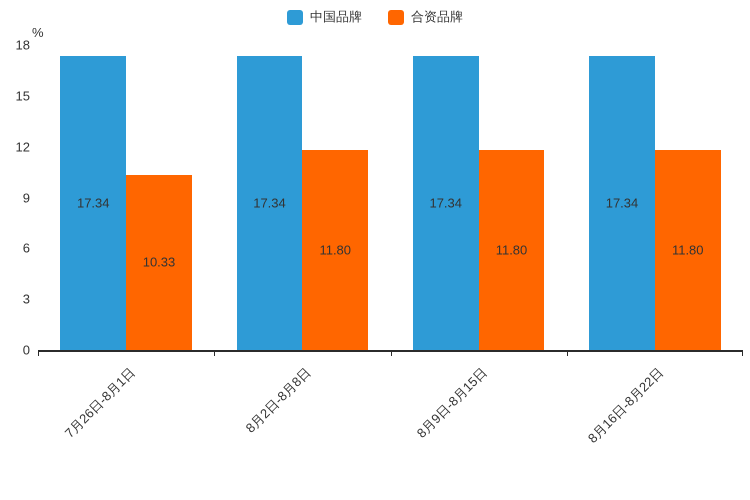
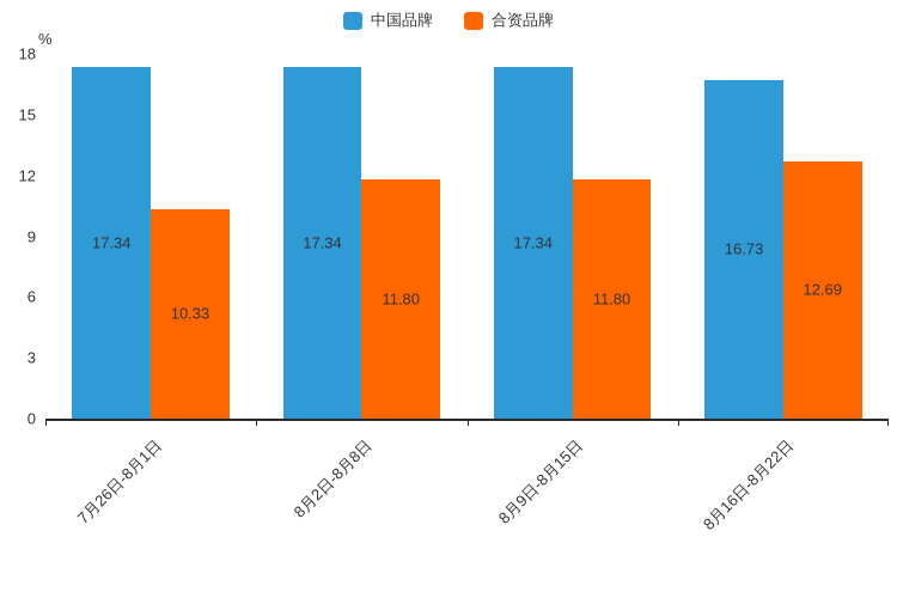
中国品牌/8月16日-8月22日: 17.34 -> 16.73
合资品牌/8月16日-8月22日: 11.80 -> 12.69
